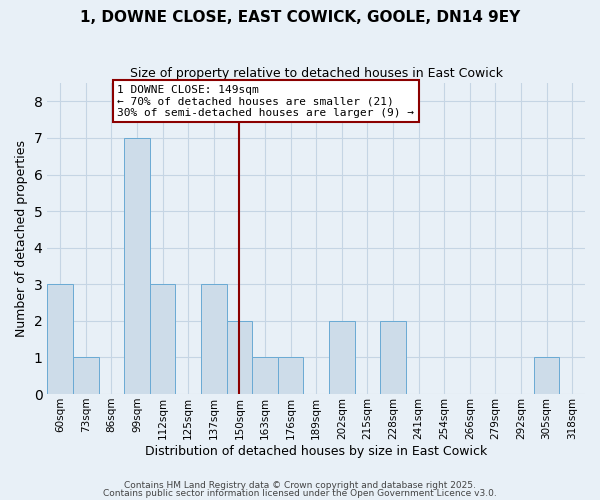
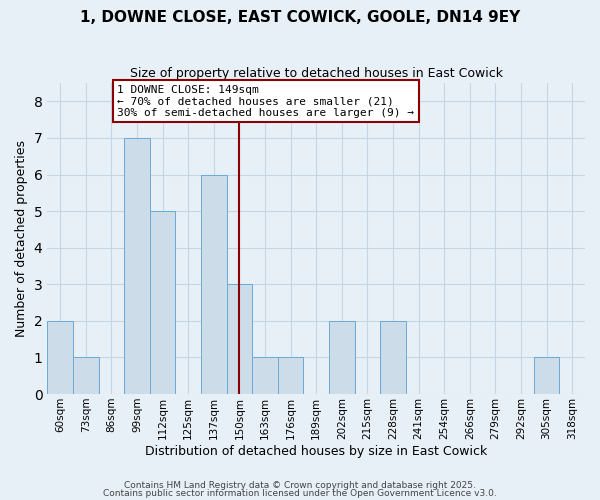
60sqm: 3 -> 2
112sqm: 3 -> 5
137sqm: 3 -> 6
150sqm: 2 -> 3
